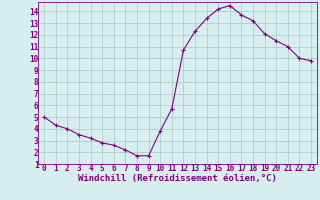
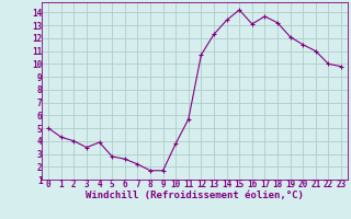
4: 3.2 -> 3.9
16: 14.5 -> 13.1
